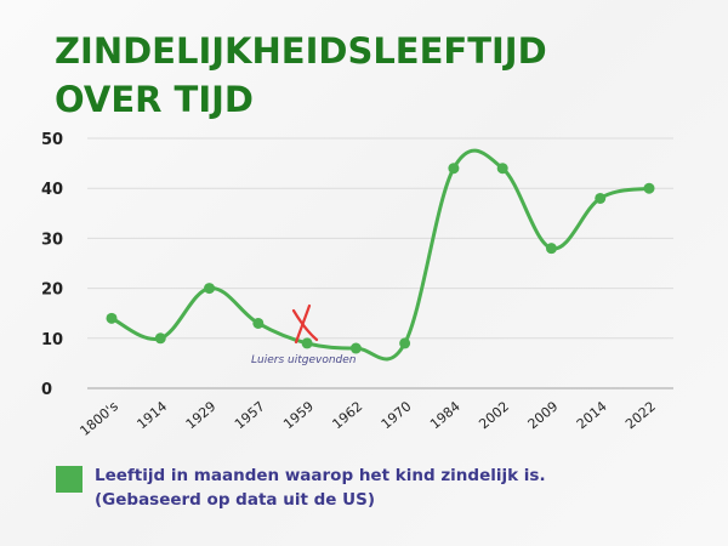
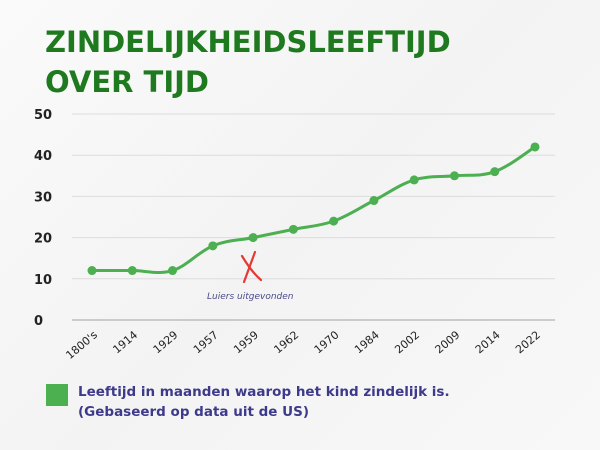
1800's: 14 -> 12
1914: 10 -> 12
1929: 20 -> 12
1957: 13 -> 18
1959: 9 -> 20
1962: 8 -> 22
1970: 9 -> 24
1984: 44 -> 29
2002: 44 -> 34
2009: 28 -> 35
2014: 38 -> 36
2022: 40 -> 42
